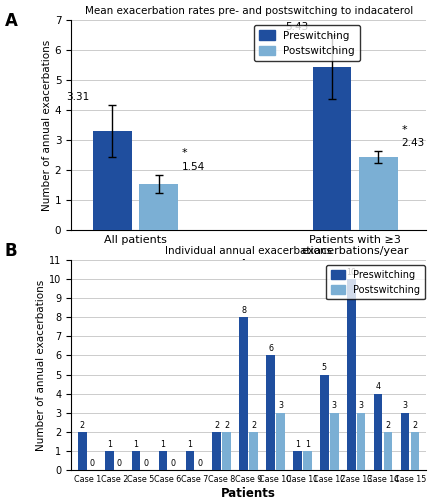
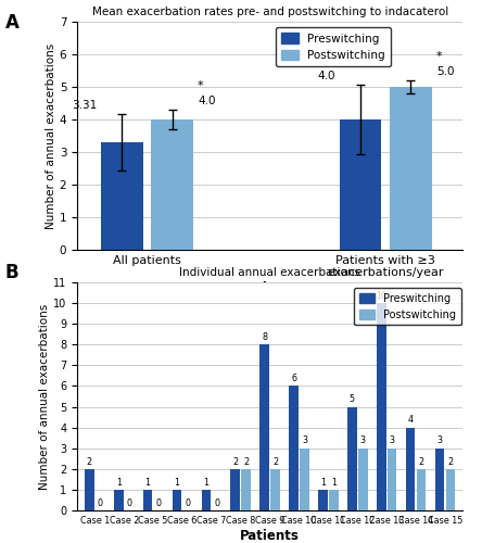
Postswitching/All patients: 1.54 -> 4.0
Preswitching/Patients with ≥3 exacerbations/year: 5.43 -> 4.0
Postswitching/Patients with ≥3 exacerbations/year: 2.43 -> 5.0
